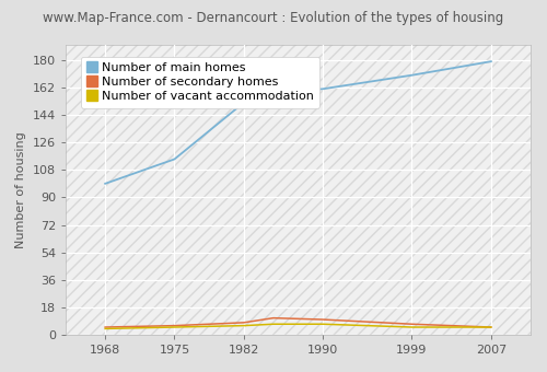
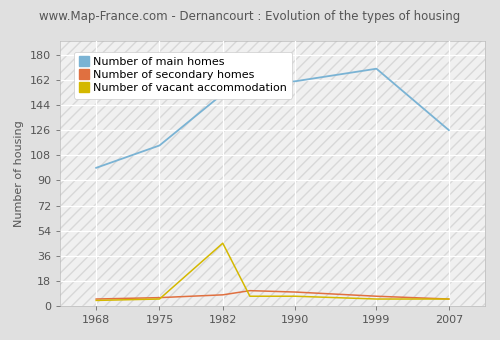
Number of vacant accommodation/1982: 6 -> 45
Number of main homes/2007: 179 -> 126
